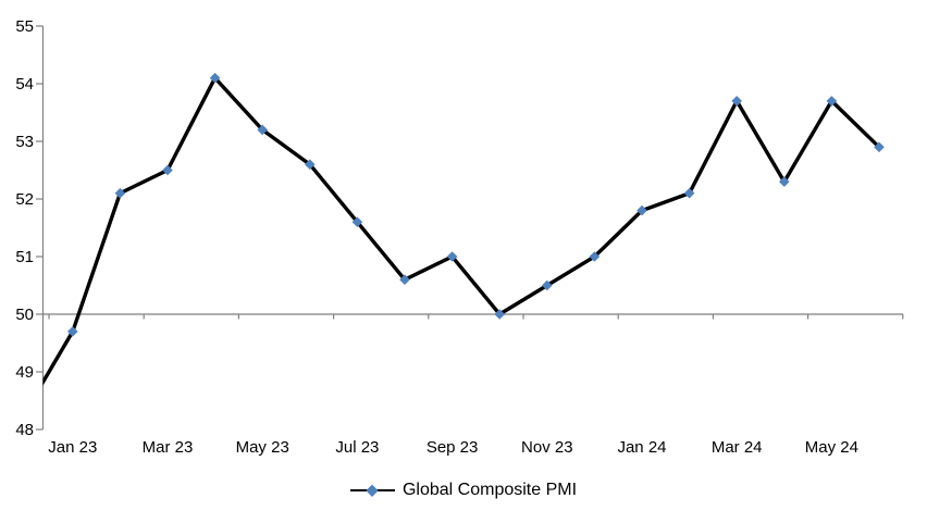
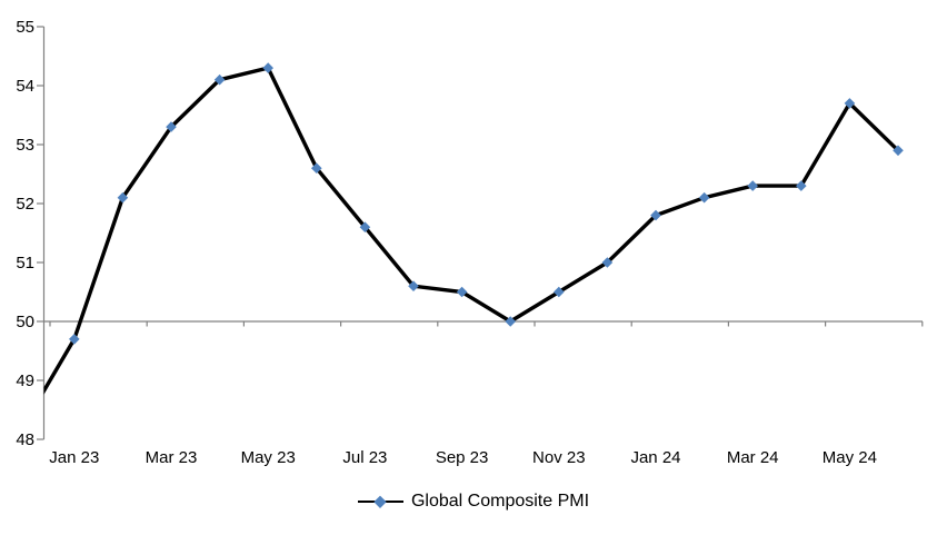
Mar 23: 52.5 -> 53.3
May 23: 53.2 -> 54.3
Sep 23: 51.0 -> 50.5
Mar 24: 53.7 -> 52.3
